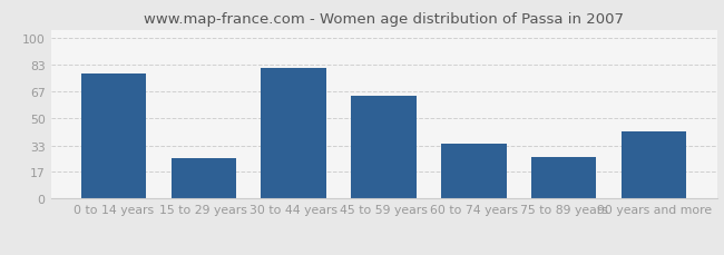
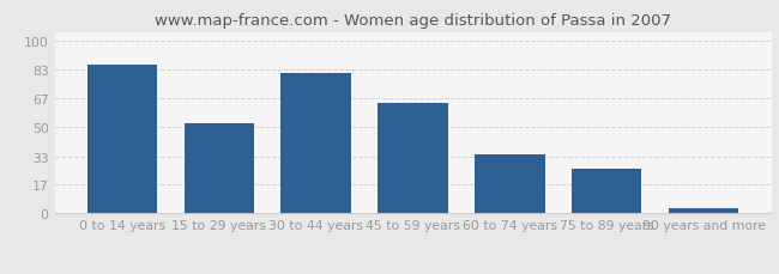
0 to 14 years: 78 -> 86
15 to 29 years: 25 -> 52
90 years and more: 42 -> 3
